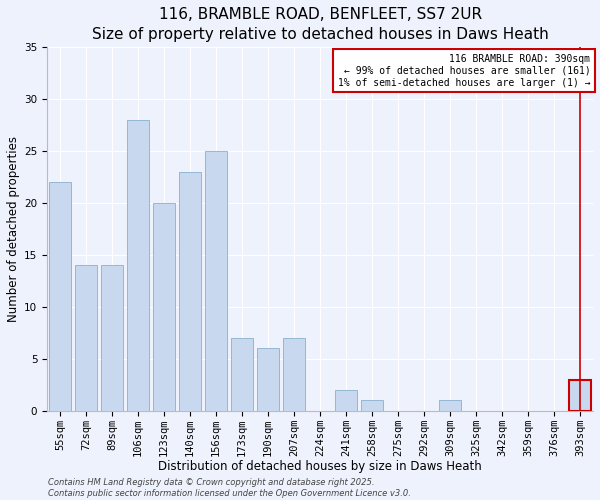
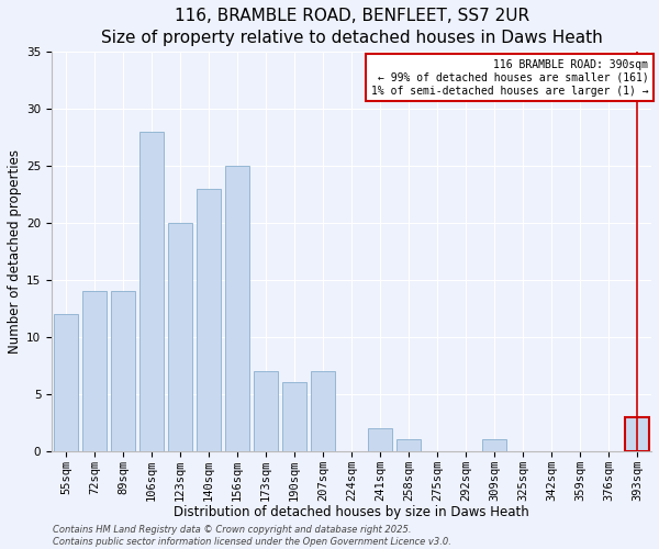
55sqm: 22 -> 12
